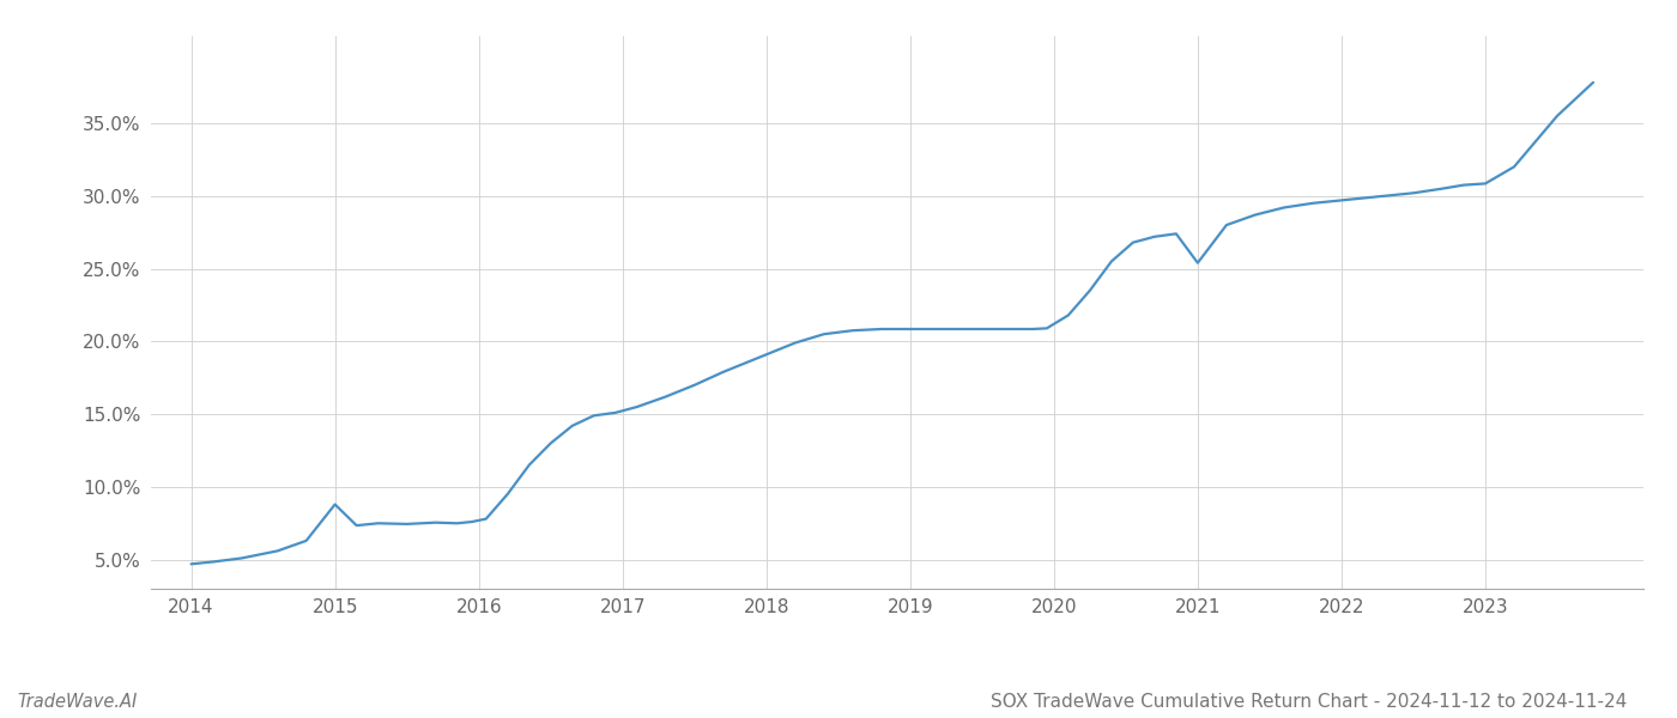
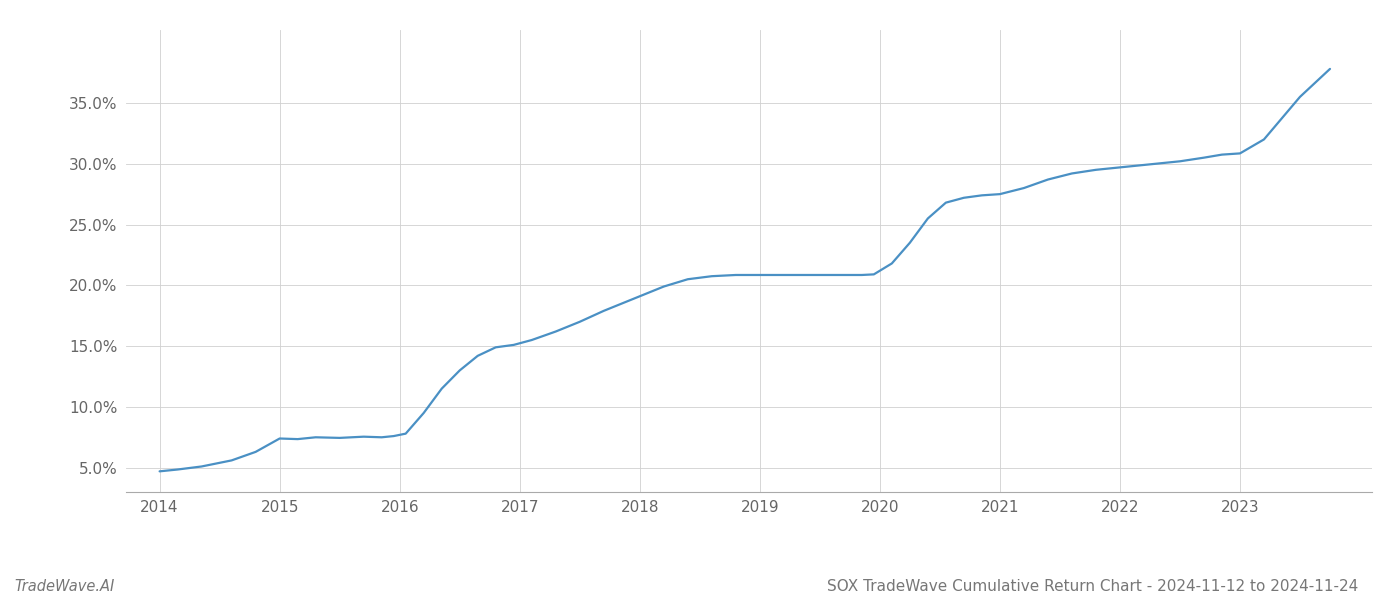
2015: 8.8% -> 7.4%
2021: 25.4% -> 27.5%
